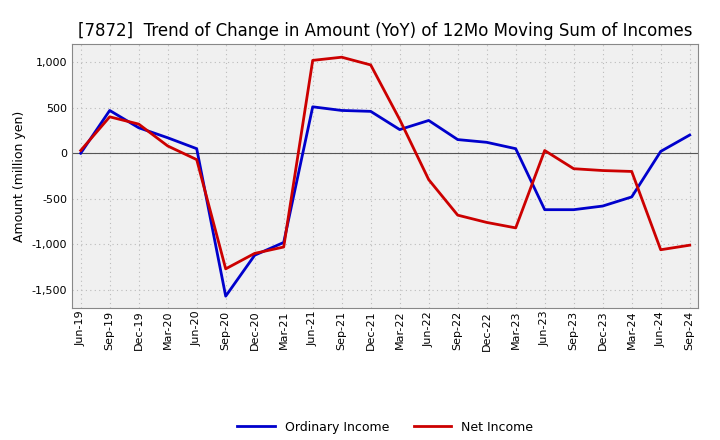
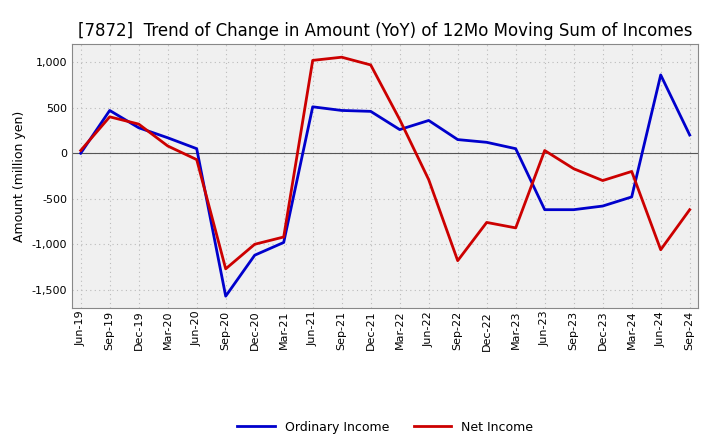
Net Income/Dec-20: -1,100 -> -1,000
Net Income/Mar-21: -1,030 -> -920
Net Income/Sep-22: -680 -> -1,180
Net Income/Dec-23: -190 -> -300
Ordinary Income/Jun-24: 20 -> 860
Net Income/Sep-24: -1,010 -> -620
